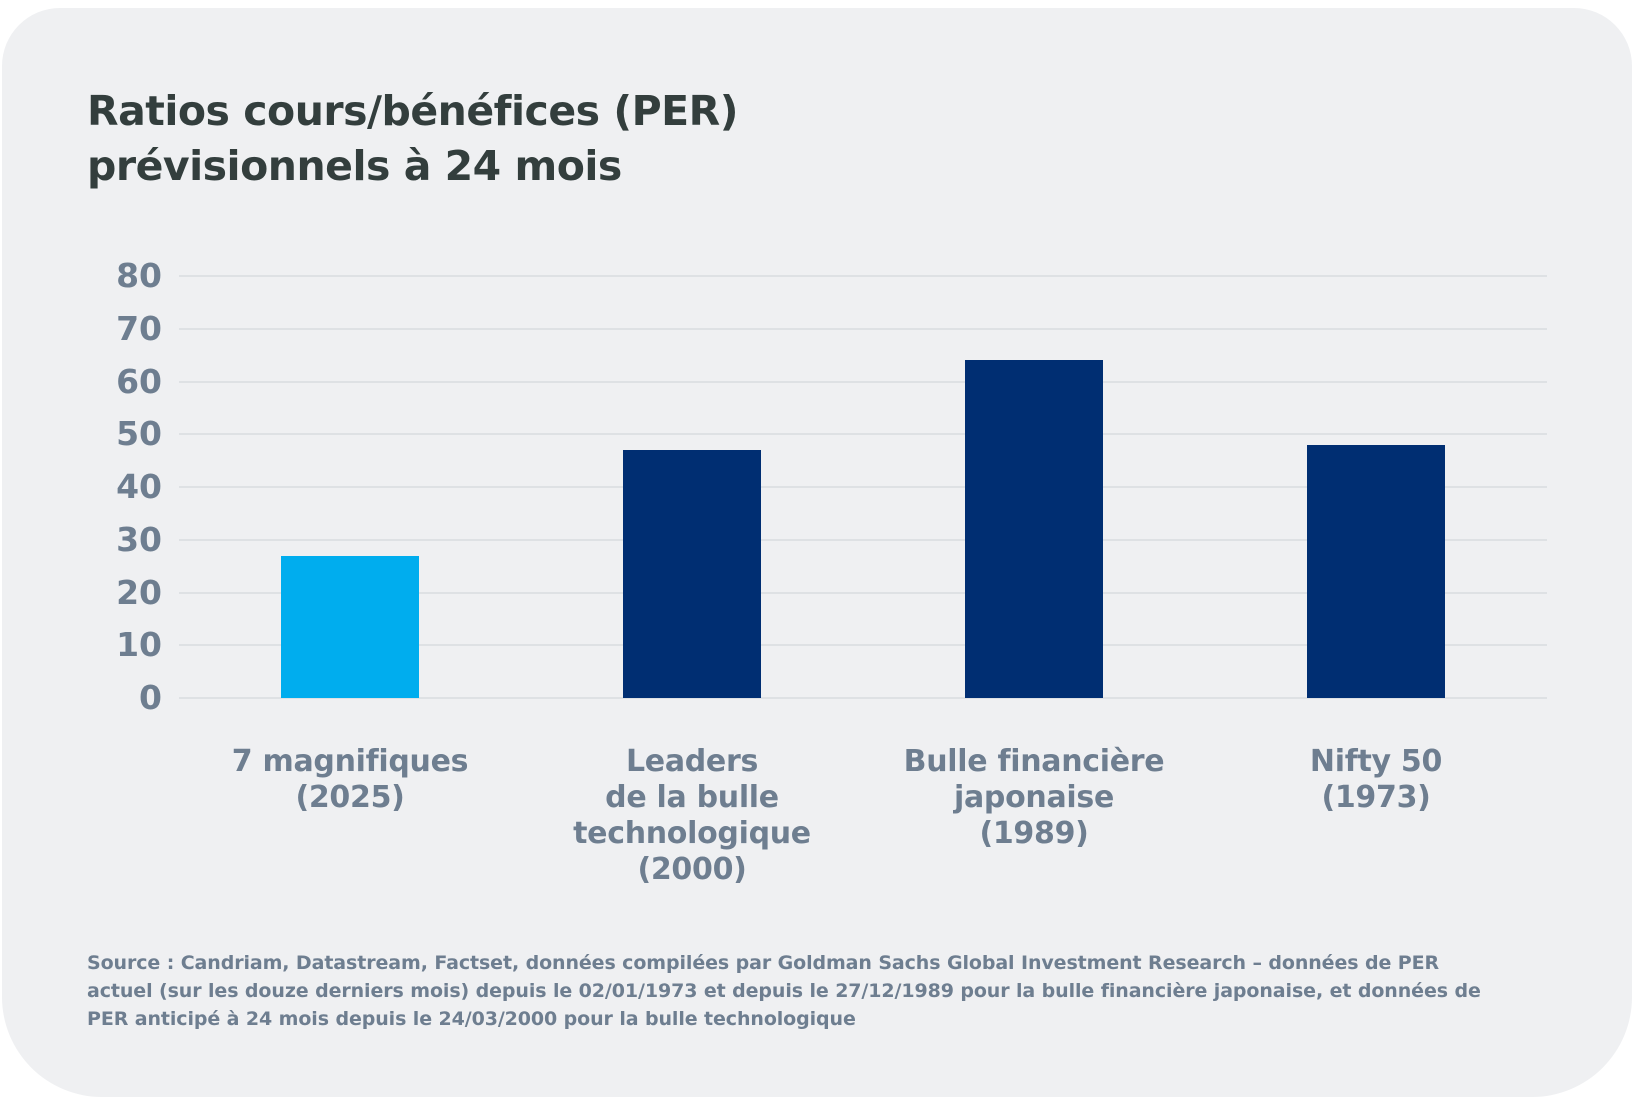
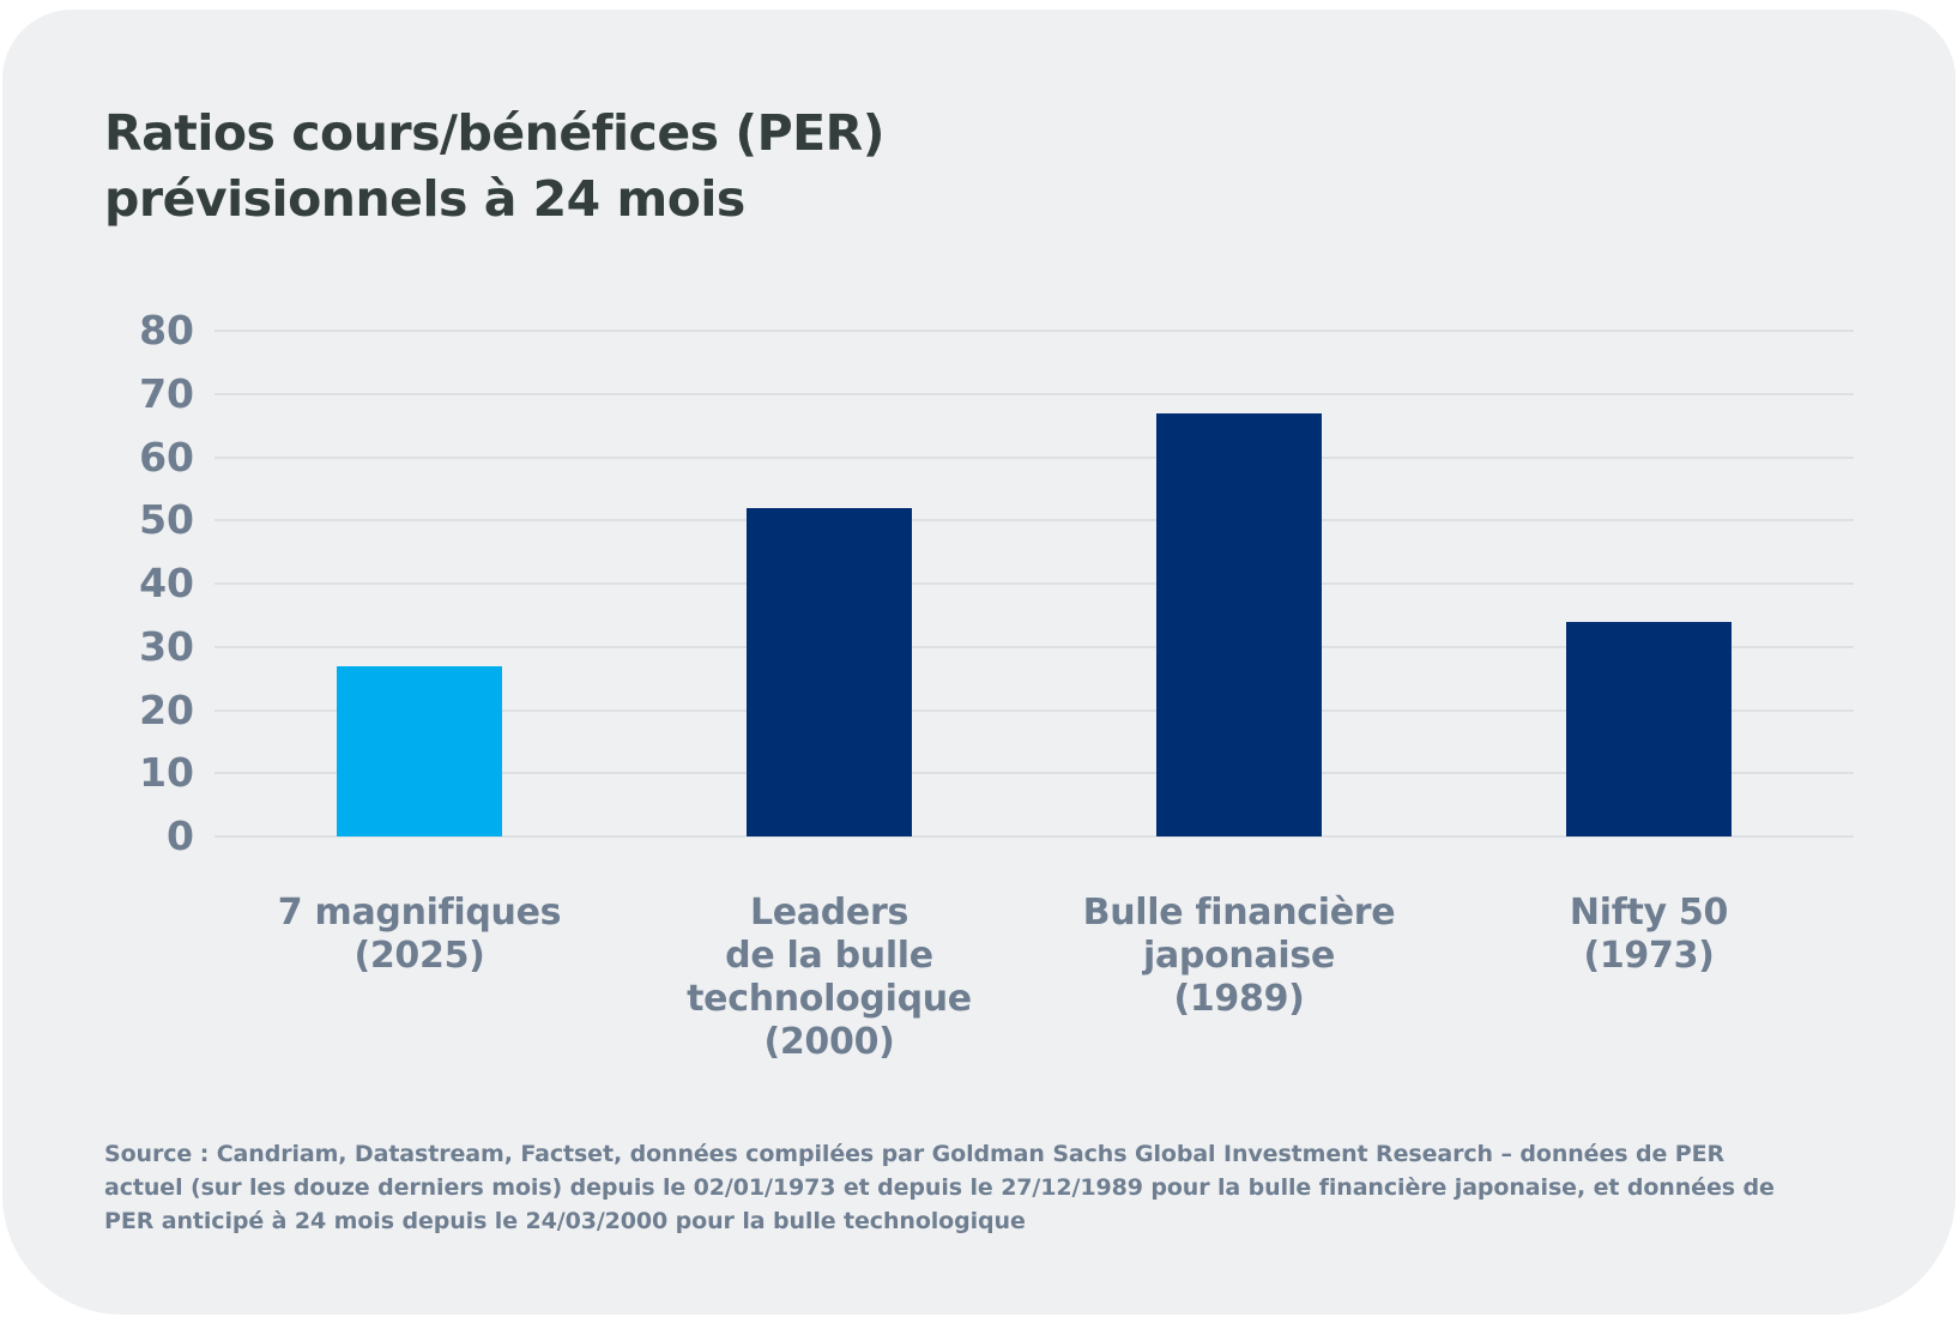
Leaders de la bulle technologique (2000): 47 -> 52
Bulle financière japonaise (1989): 64 -> 67
Nifty 50 (1973): 48 -> 34
